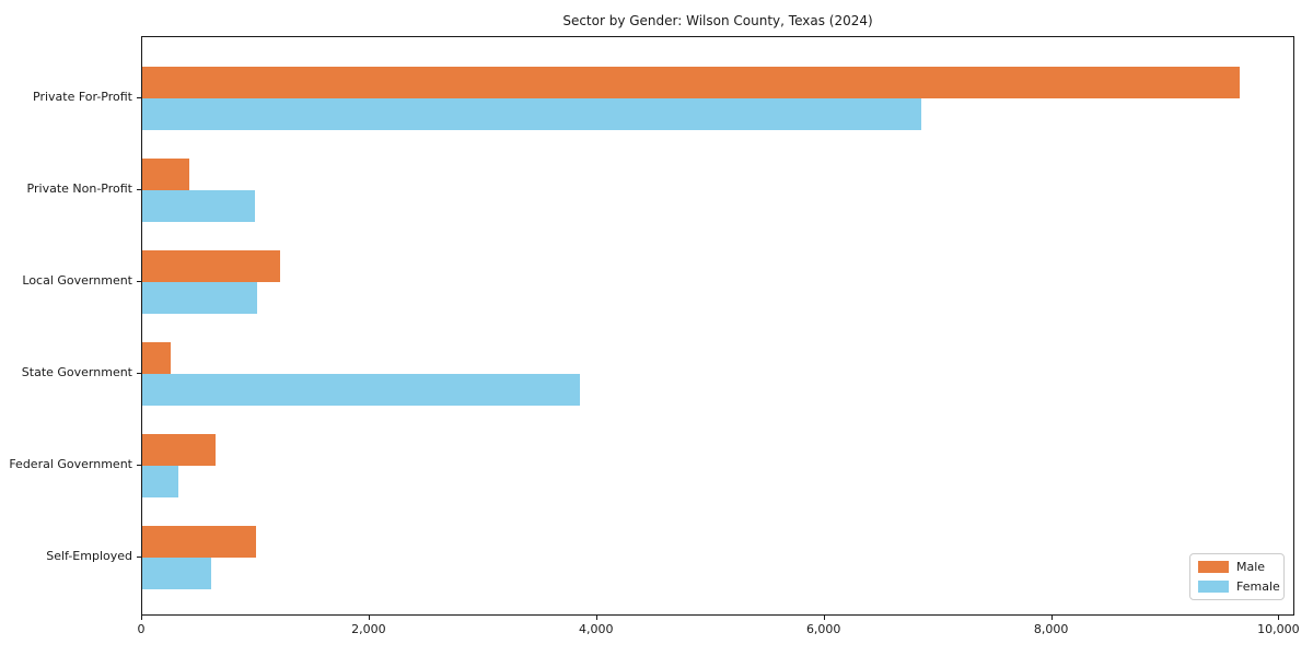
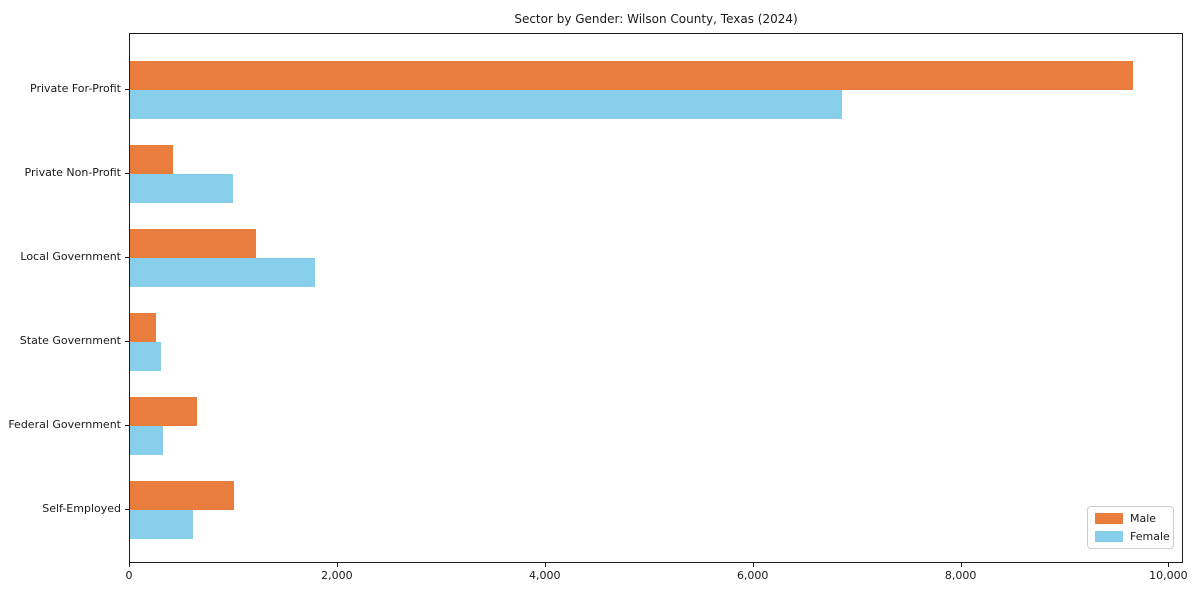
Female/Local Government: 1010 -> 1780
Female/State Government: 3850 -> 300
